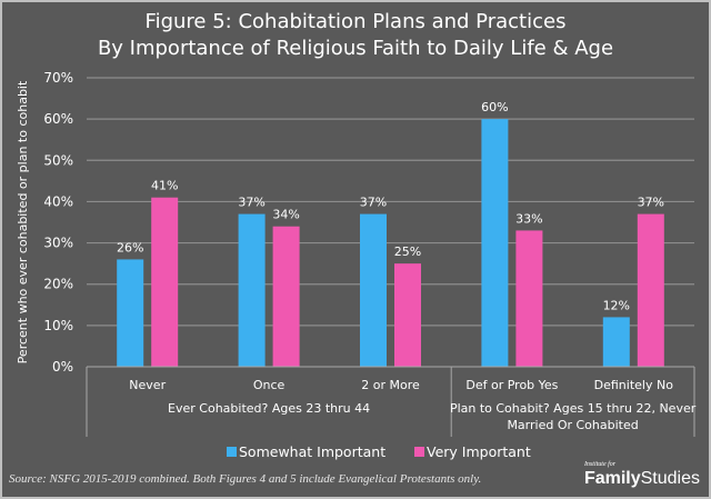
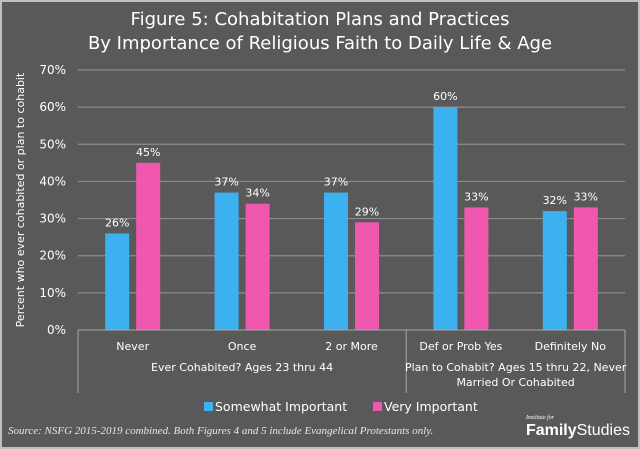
Very Important/Never: 41% -> 45%
Very Important/2 or More: 25% -> 29%
Somewhat Important/Definitely No: 12% -> 32%
Very Important/Definitely No: 37% -> 33%
